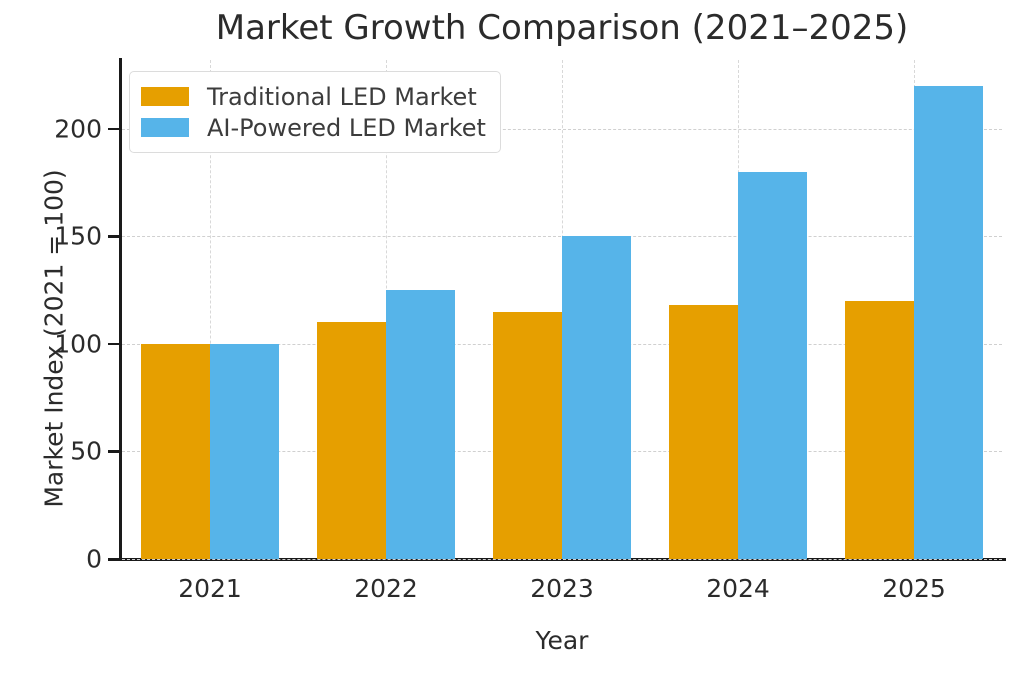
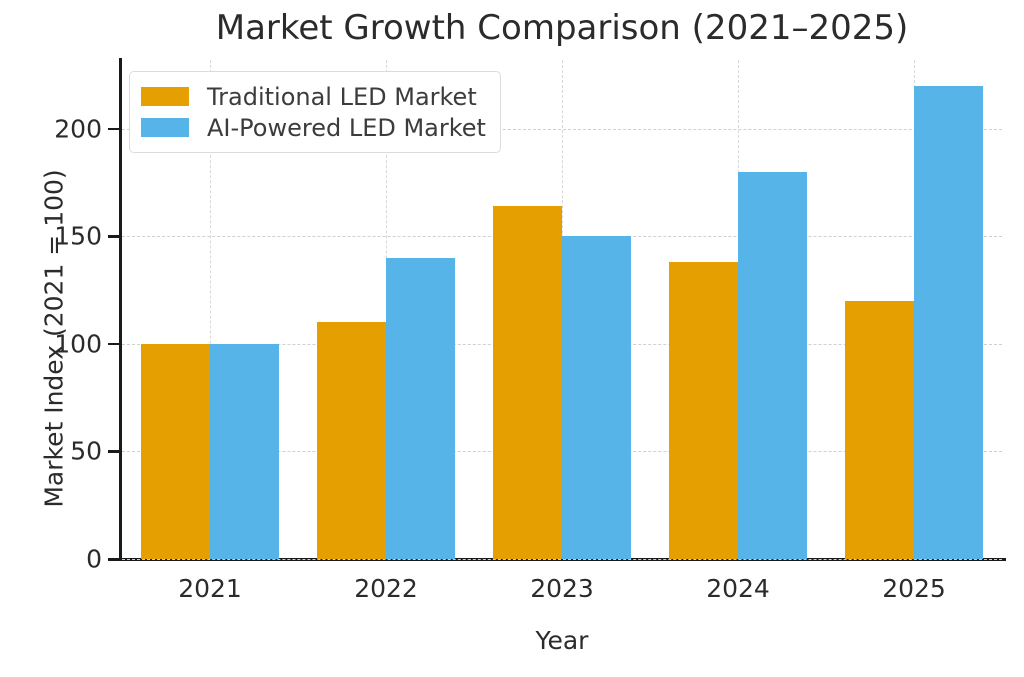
AI-Powered LED Market/2022: 125 -> 140
Traditional LED Market/2023: 115 -> 164
Traditional LED Market/2024: 118 -> 138
